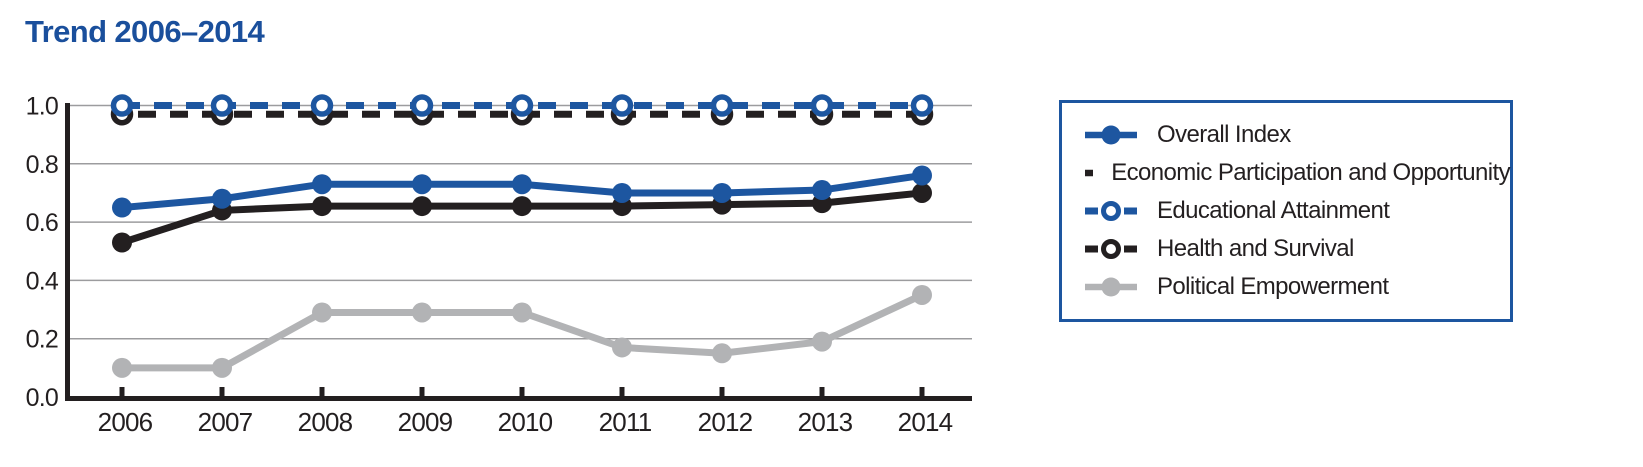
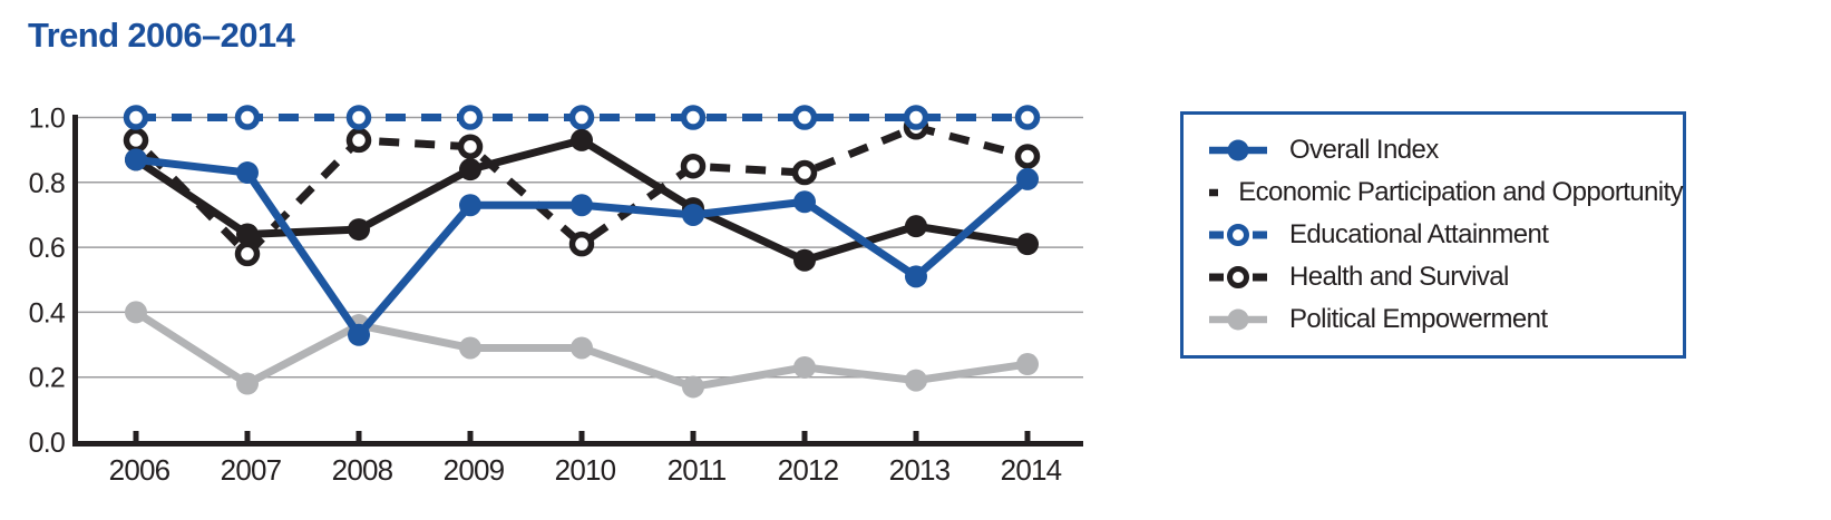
Overall Index/2006: 0.65 -> 0.87
Economic Participation and Opportunity/2006: 0.53 -> 0.87
Health and Survival/2006: 0.97 -> 0.93
Political Empowerment/2006: 0.10 -> 0.40
Overall Index/2007: 0.68 -> 0.83
Health and Survival/2007: 0.97 -> 0.58
Political Empowerment/2007: 0.10 -> 0.18
Overall Index/2008: 0.73 -> 0.33
Health and Survival/2008: 0.97 -> 0.93
Political Empowerment/2008: 0.29 -> 0.36
Economic Participation and Opportunity/2009: 0.66 -> 0.84
Health and Survival/2009: 0.97 -> 0.91
Economic Participation and Opportunity/2010: 0.66 -> 0.93
Health and Survival/2010: 0.97 -> 0.61
Economic Participation and Opportunity/2011: 0.66 -> 0.72
Health and Survival/2011: 0.97 -> 0.85
Overall Index/2012: 0.70 -> 0.74
Economic Participation and Opportunity/2012: 0.66 -> 0.56
Health and Survival/2012: 0.97 -> 0.83
Political Empowerment/2012: 0.15 -> 0.23
Overall Index/2013: 0.71 -> 0.51
Overall Index/2014: 0.76 -> 0.81
Economic Participation and Opportunity/2014: 0.70 -> 0.61
Health and Survival/2014: 0.97 -> 0.88
Political Empowerment/2014: 0.35 -> 0.24
